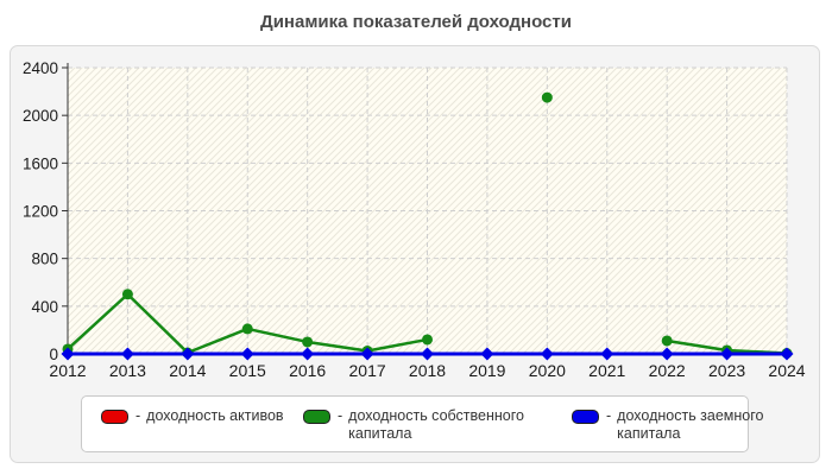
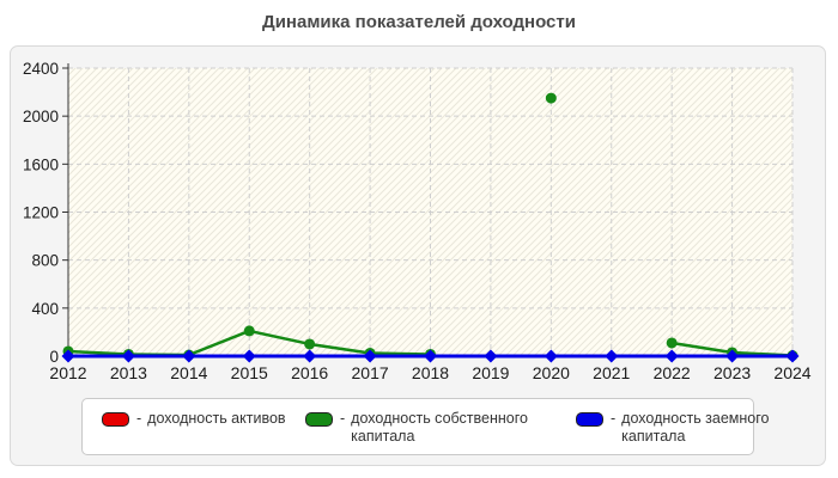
доходность собственного капитала/2013: 500 -> 20
доходность собственного капитала/2018: 120 -> 20
